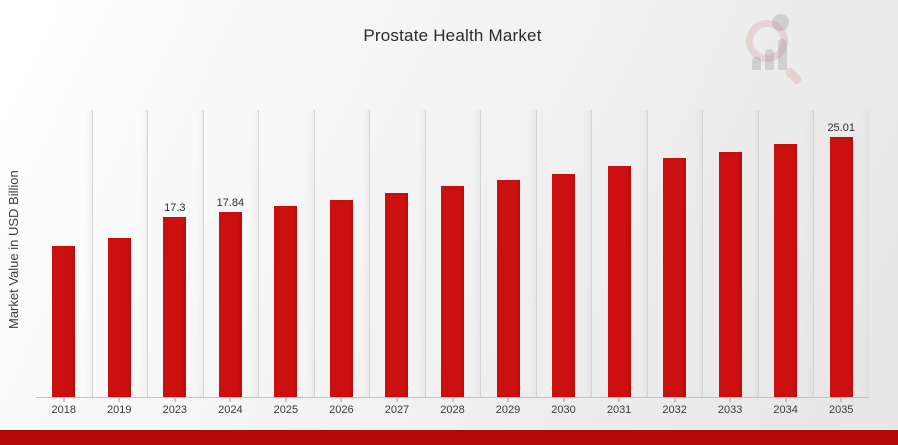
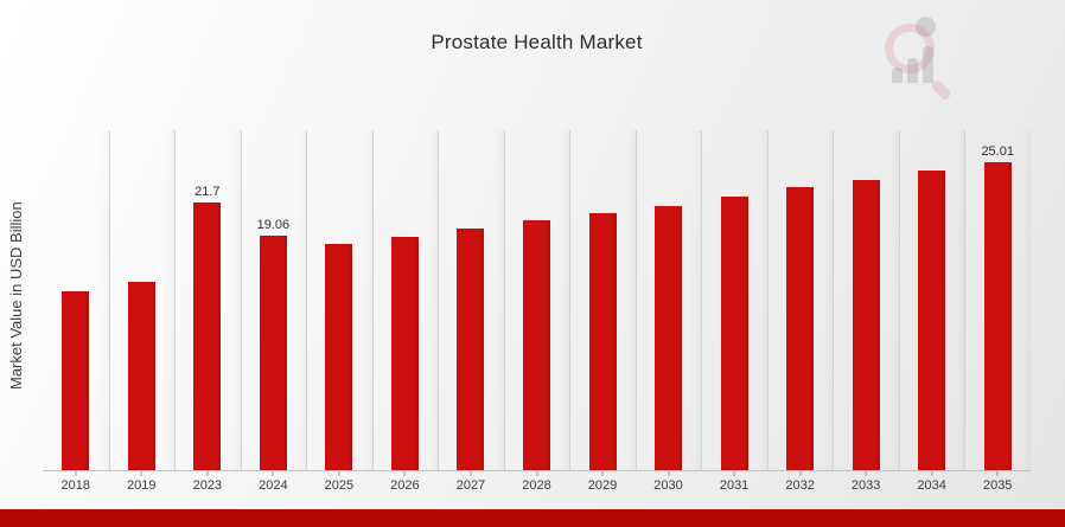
2023: 17.3 -> 21.7
2024: 17.84 -> 19.06
